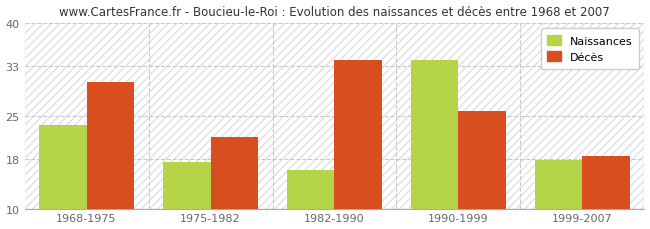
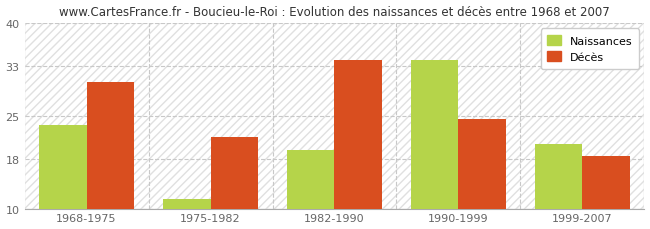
Naissances/1975-1982: 17.6 -> 11.5
Naissances/1982-1990: 16.2 -> 19.5
Décès/1990-1999: 25.8 -> 24.5
Naissances/1999-2007: 17.8 -> 20.5
